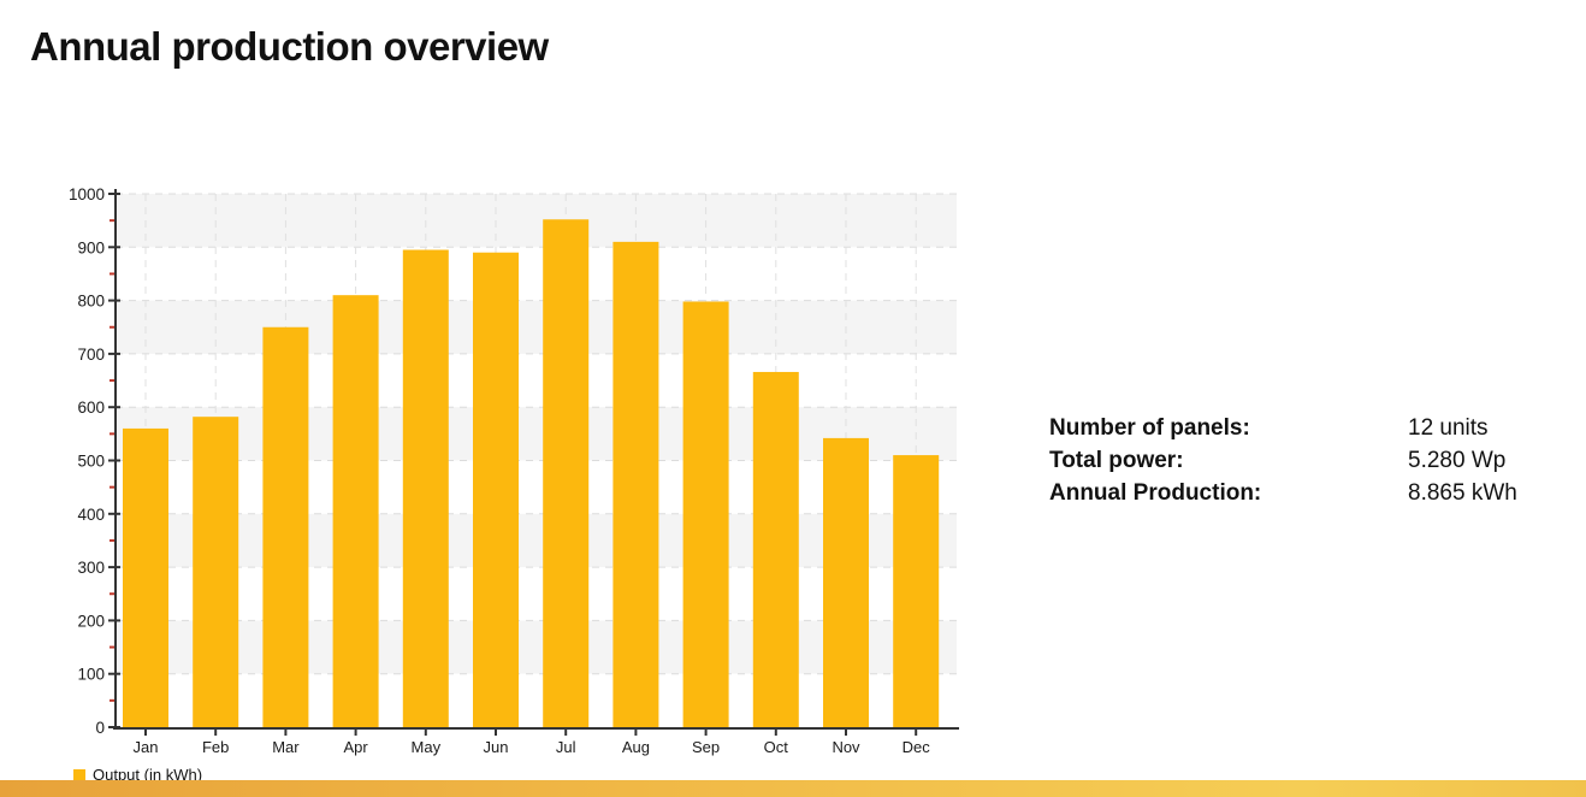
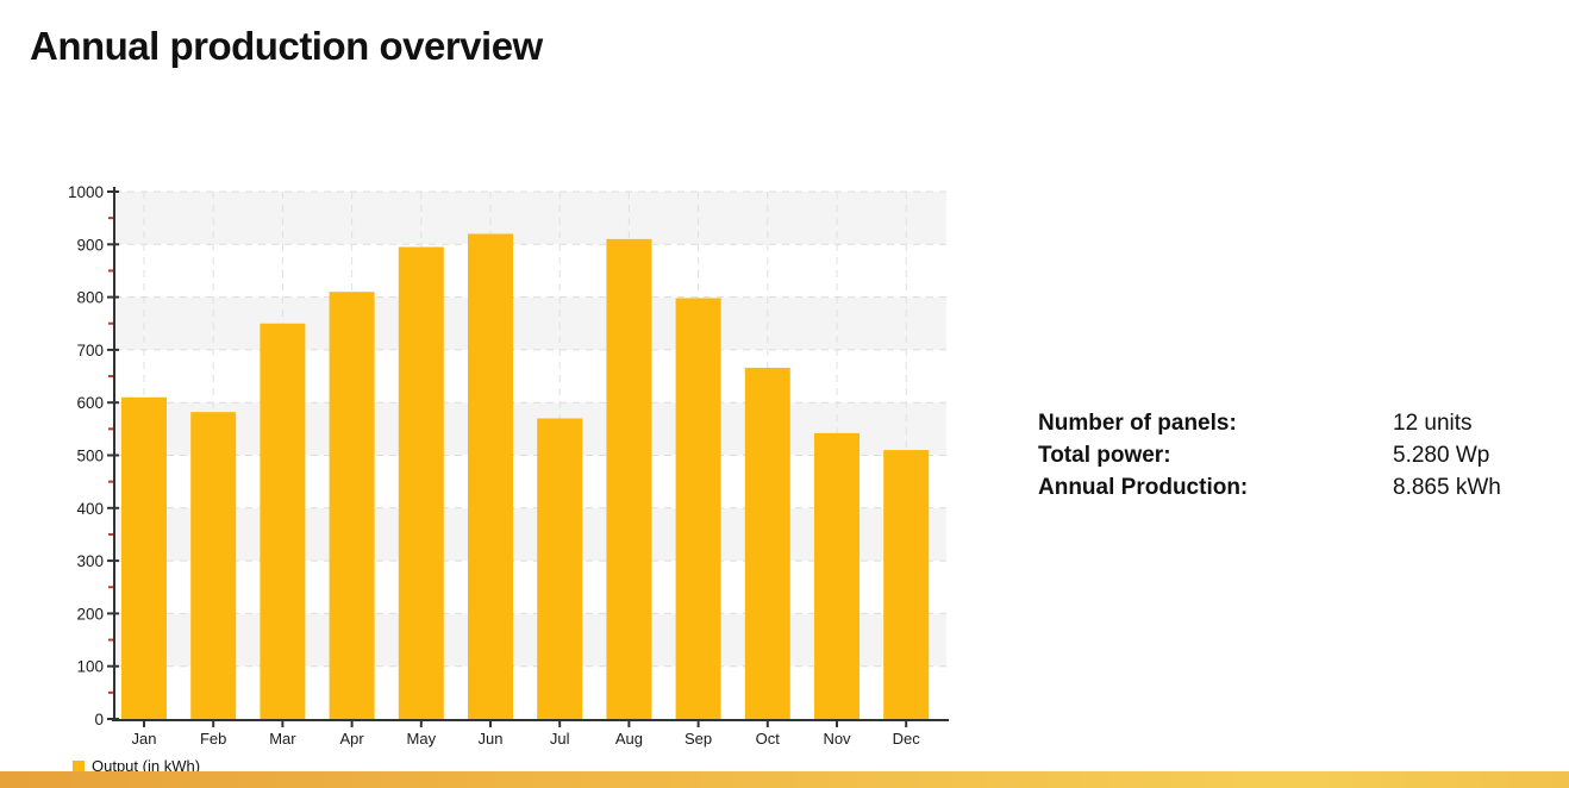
Jan: 560 -> 610
Jun: 890 -> 920
Jul: 950 -> 570
